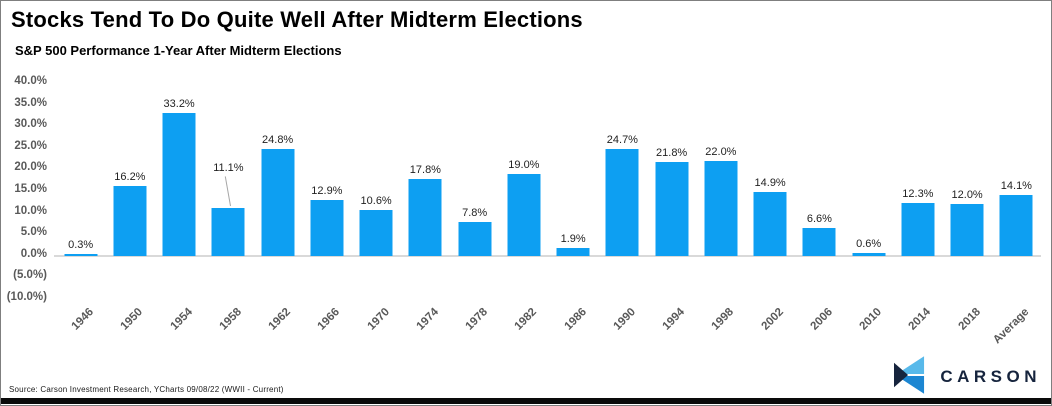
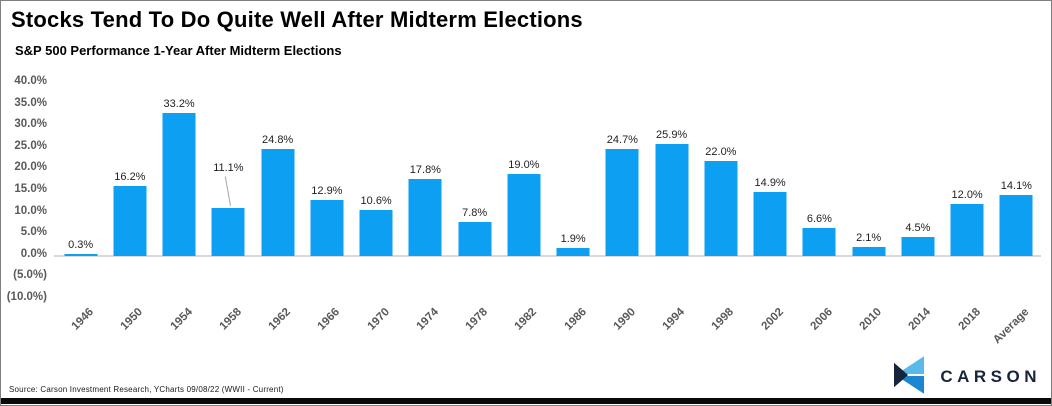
1994: 21.8% -> 25.9%
2010: 0.6% -> 2.1%
2014: 12.3% -> 4.5%
